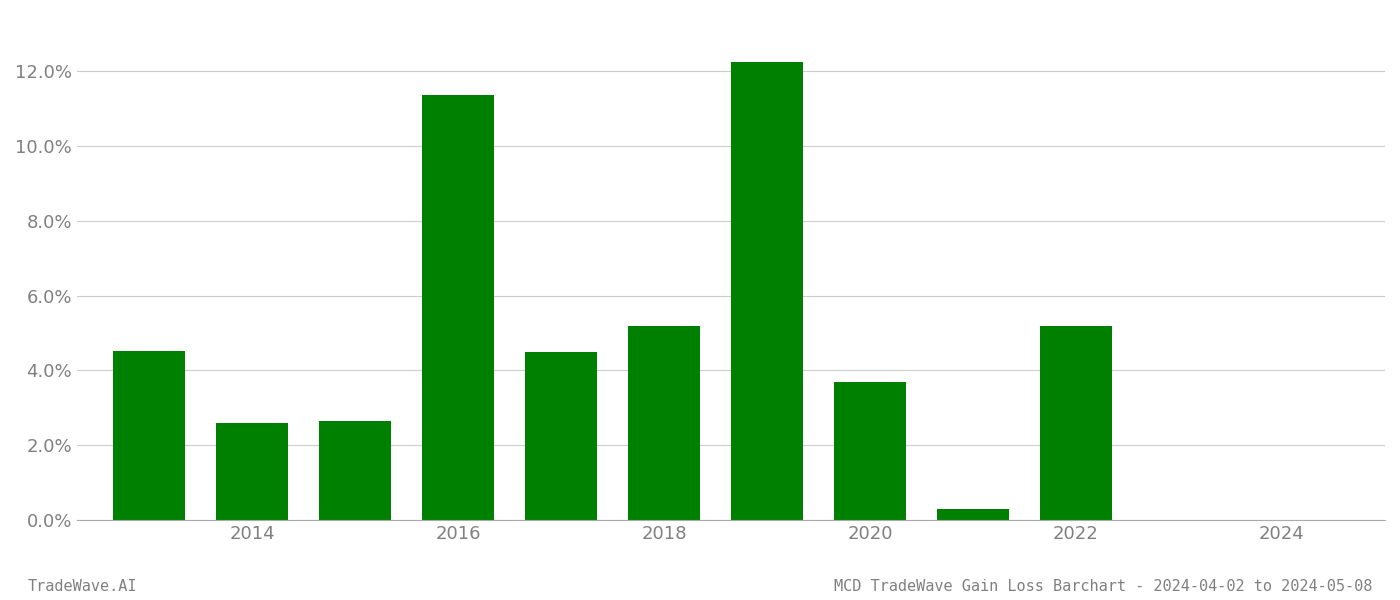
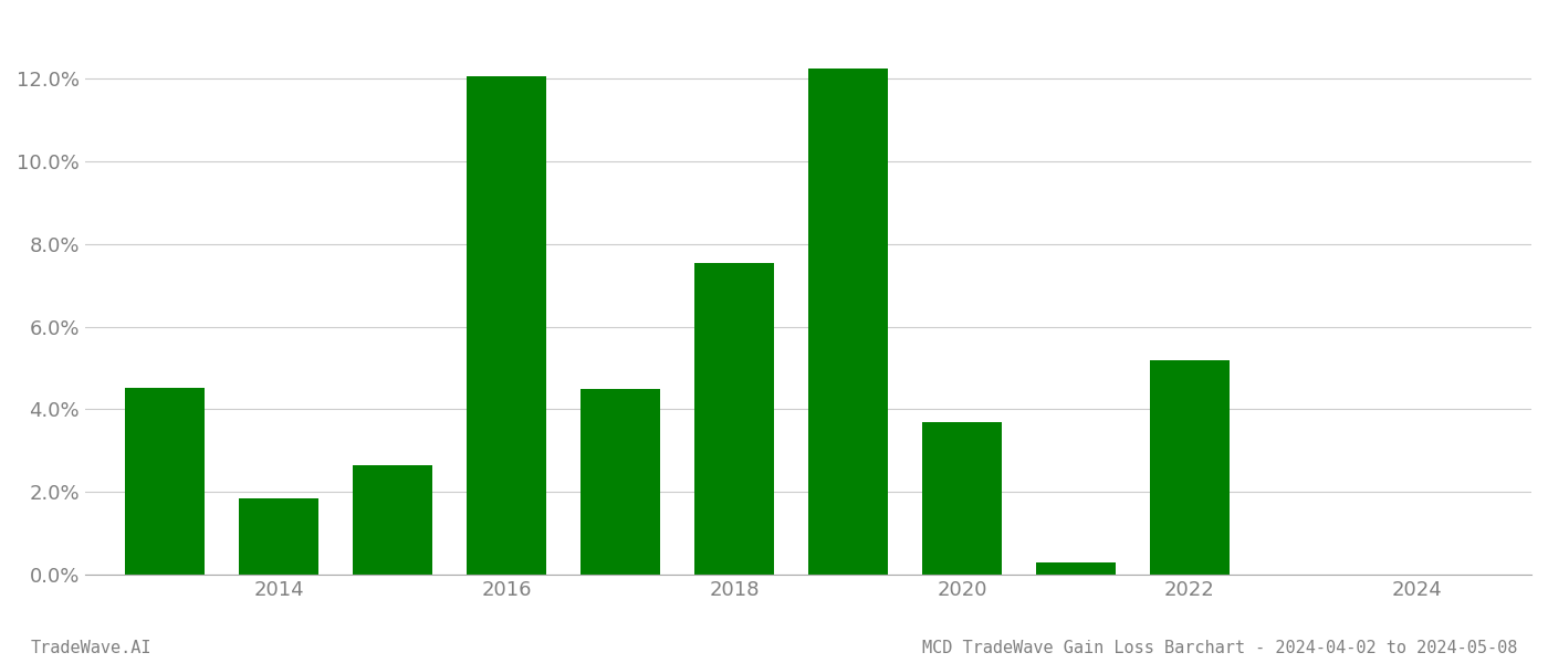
2014: 2.60% -> 1.85%
2016: 11.35% -> 12.05%
2018: 5.20% -> 7.55%
